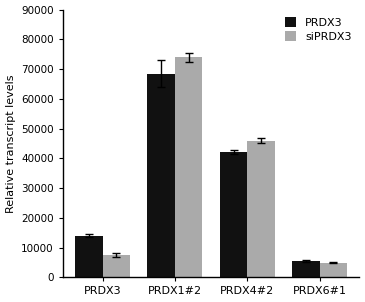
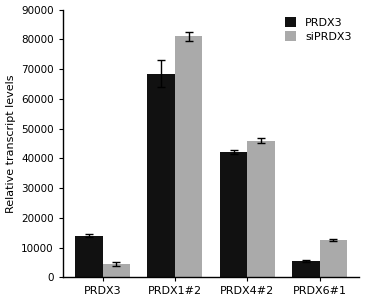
siPRDX3/PRDX3: 7500 -> 4500
siPRDX3/PRDX1#2: 74000 -> 81000
siPRDX3/PRDX6#1: 5000 -> 12500
